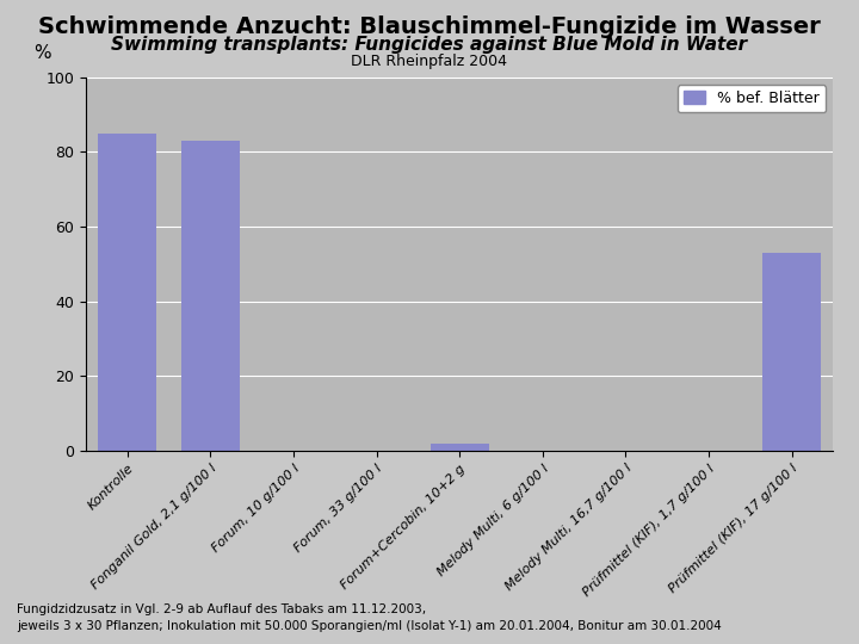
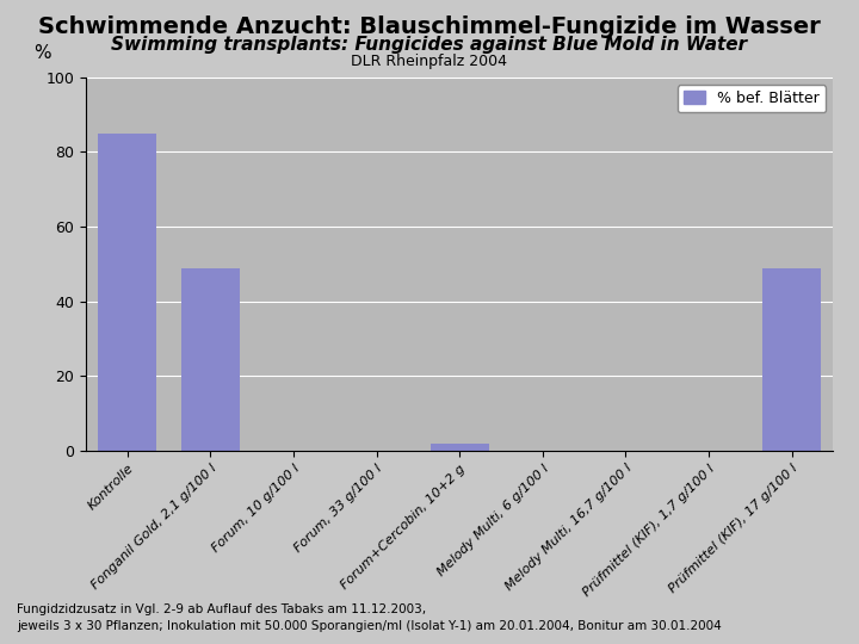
Fonganil Gold, 2,1 g/100 l: 83 -> 49
Prüfmittel (KIF), 17 g/100 l: 53 -> 49
